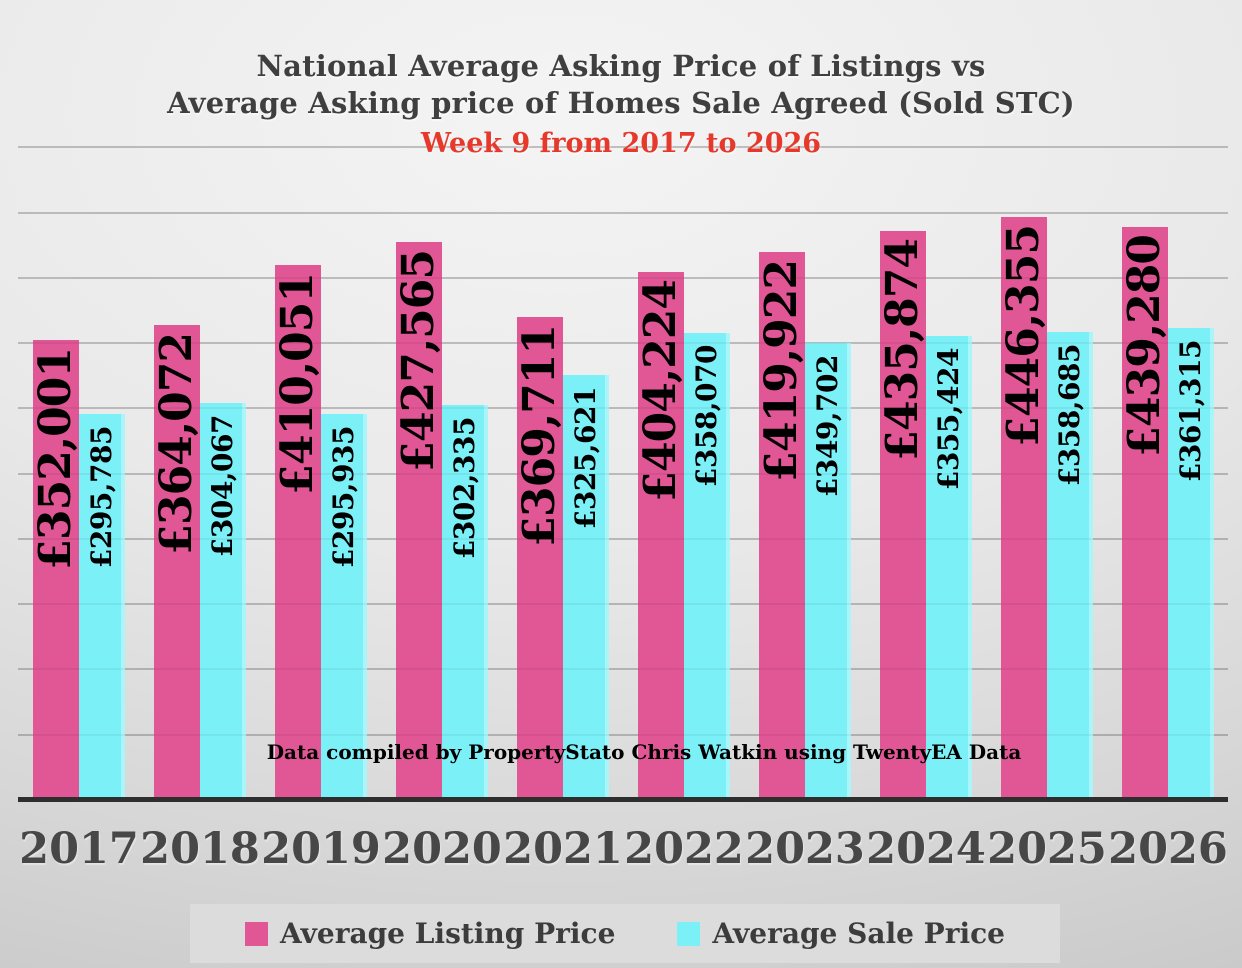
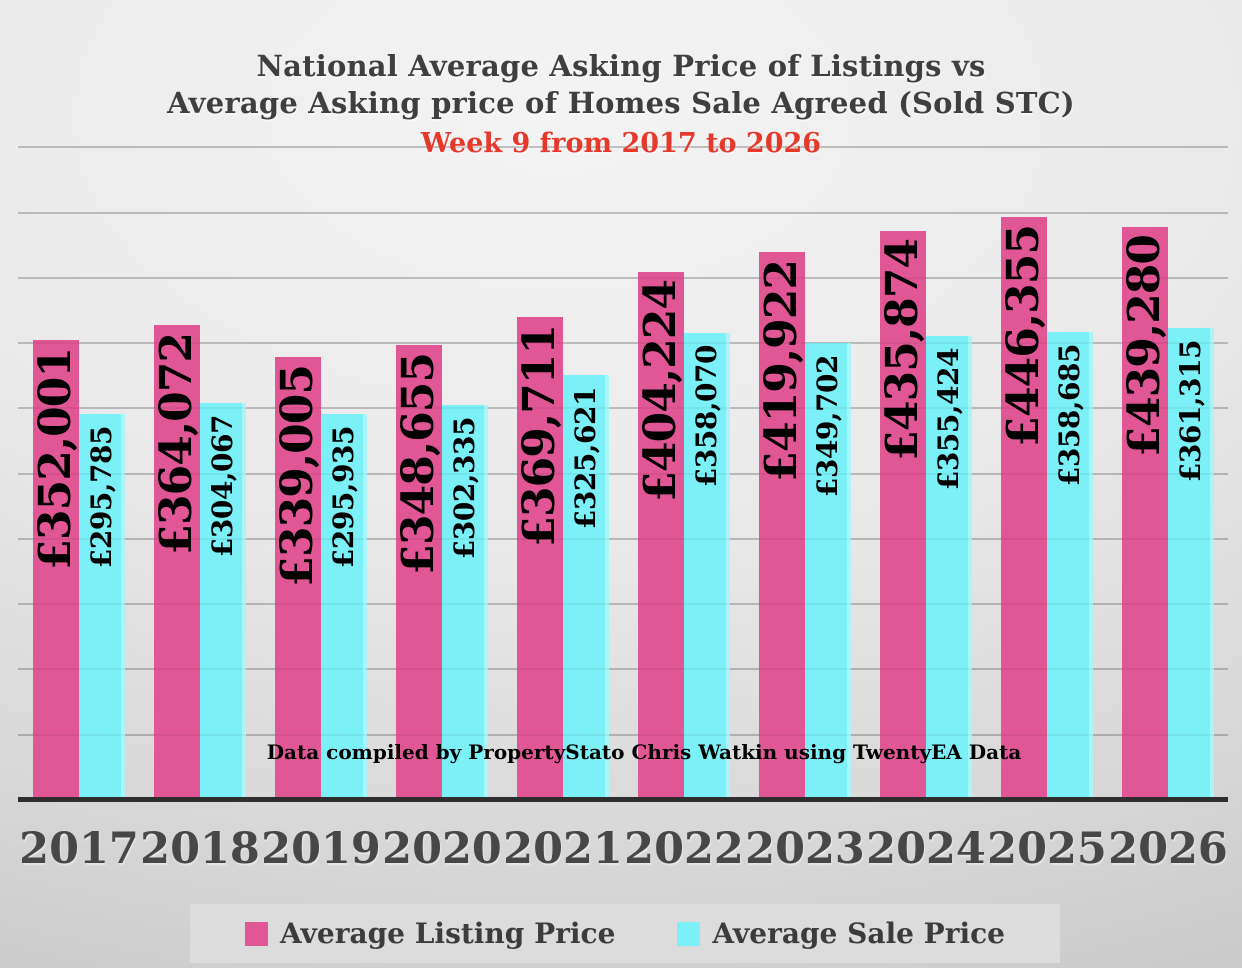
Average Listing Price/2019: £410,051 -> £339,005
Average Listing Price/2020: £427,565 -> £348,655
